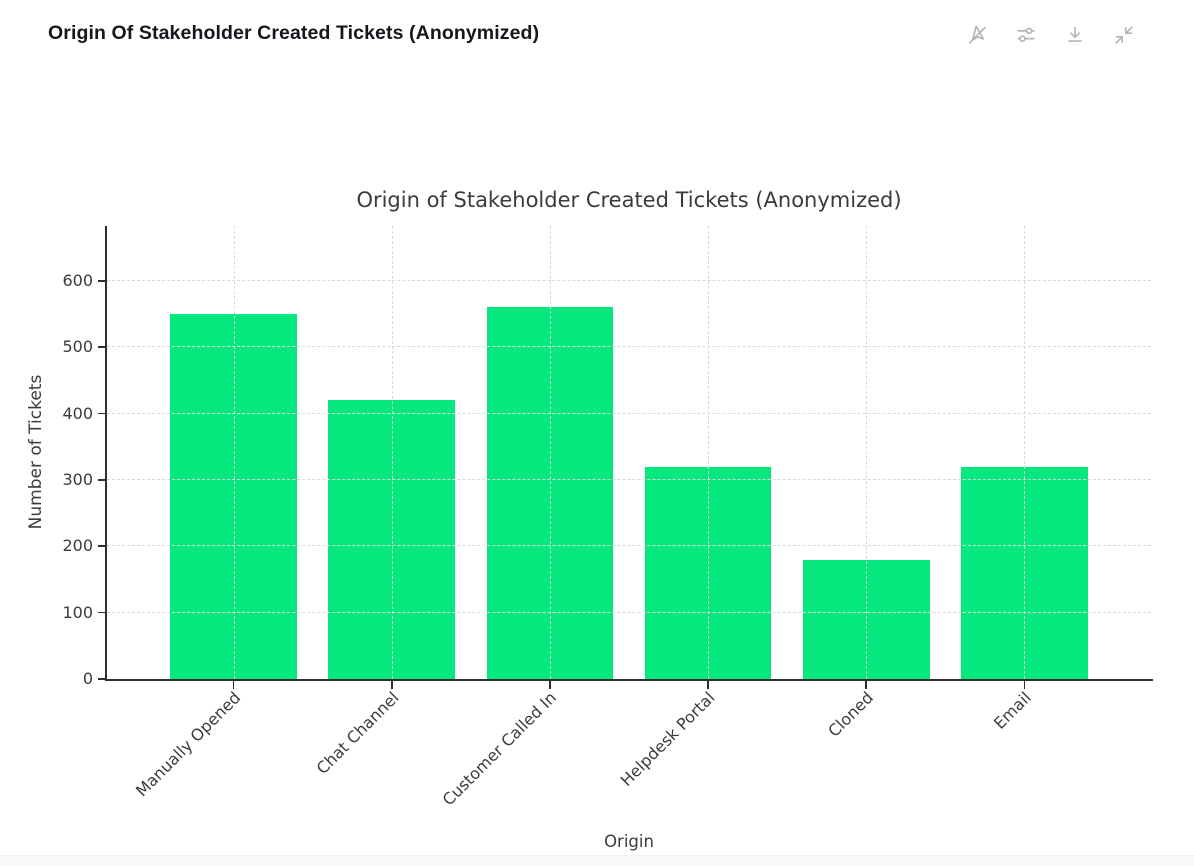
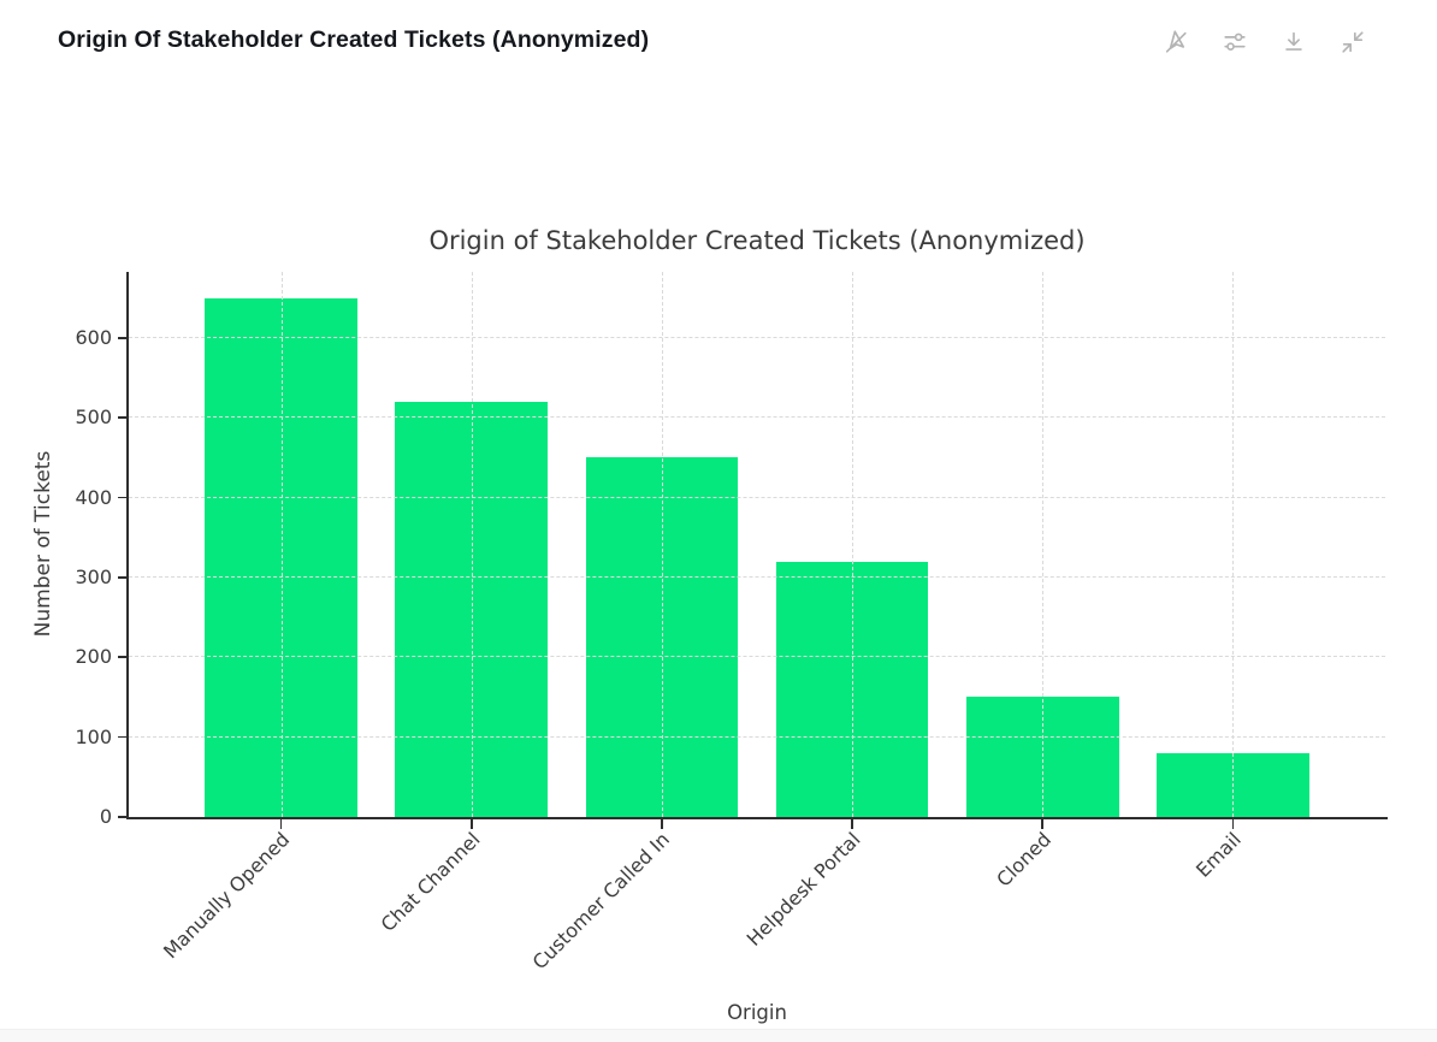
Manually Opened: 550 -> 650
Chat Channel: 420 -> 520
Customer Called In: 560 -> 450
Cloned: 180 -> 150
Email: 320 -> 80
